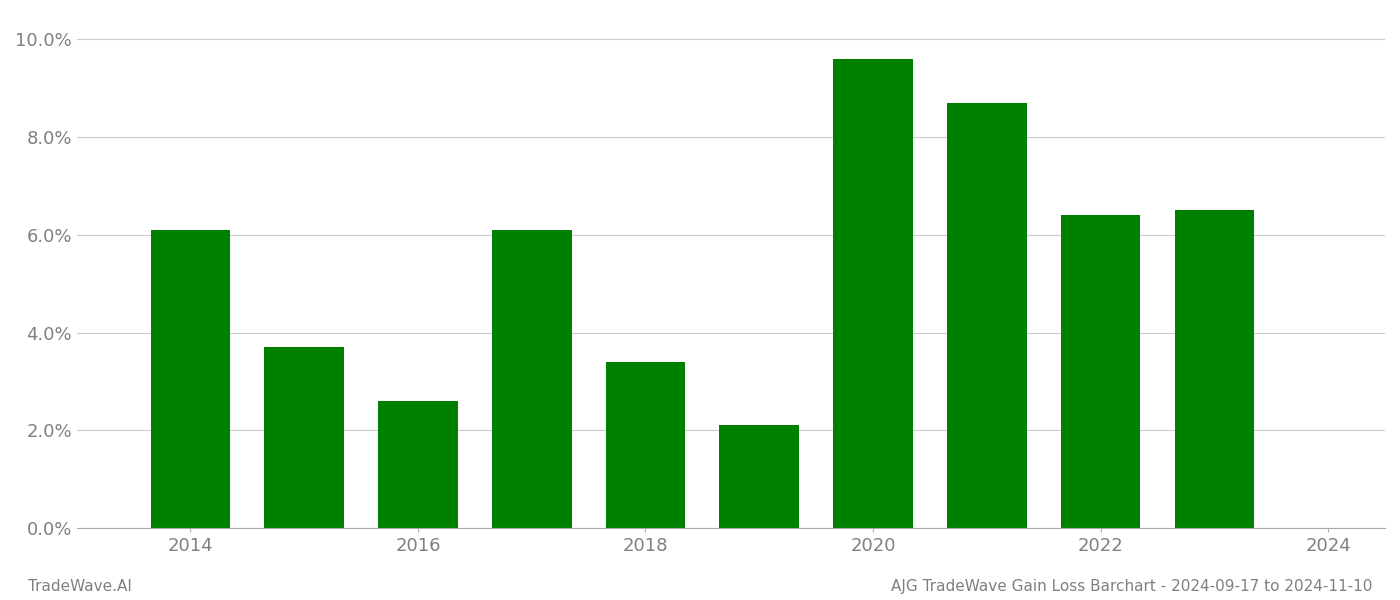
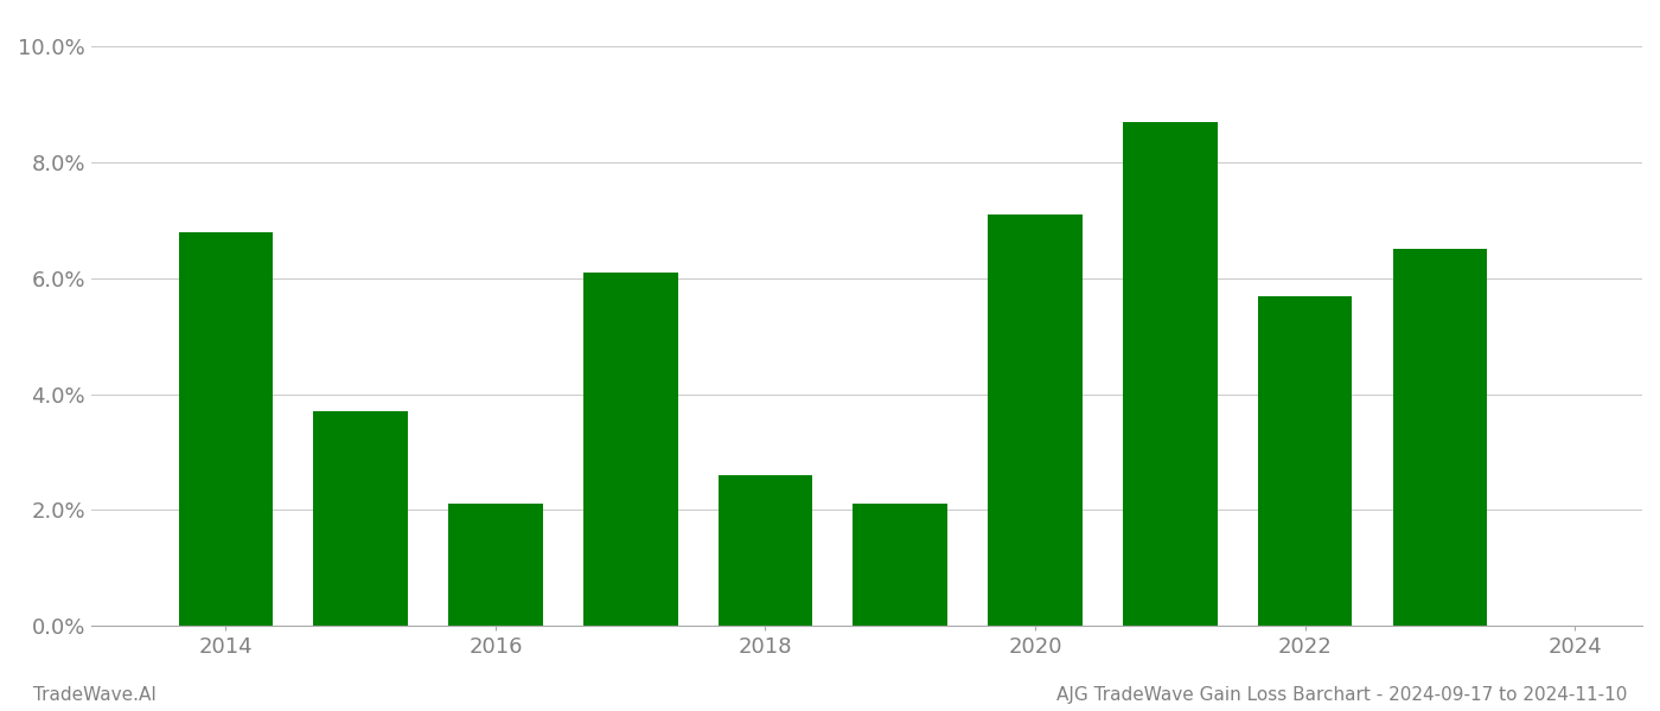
2014: 6.1% -> 6.8%
2016: 2.6% -> 2.1%
2018: 3.4% -> 2.6%
2020: 9.6% -> 7.1%
2022: 6.4% -> 5.7%
